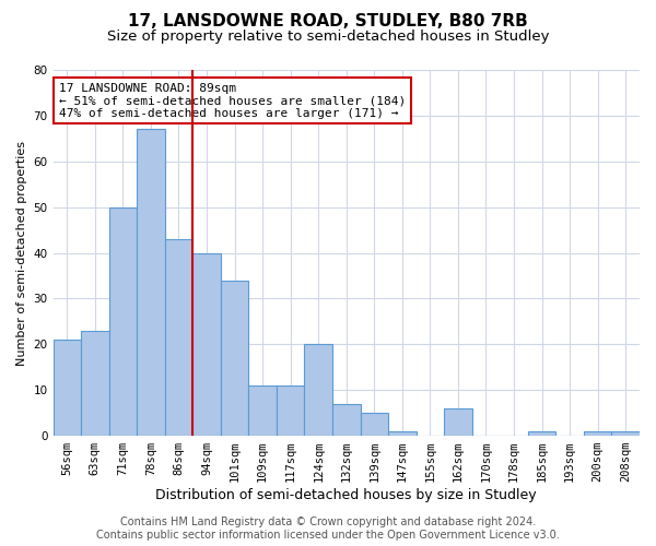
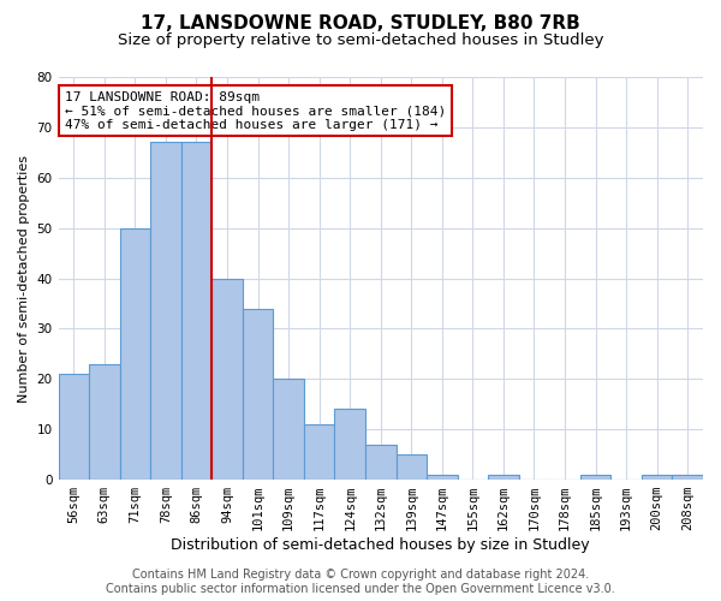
86sqm: 43 -> 67
109sqm: 11 -> 20
124sqm: 20 -> 14
162sqm: 6 -> 1
